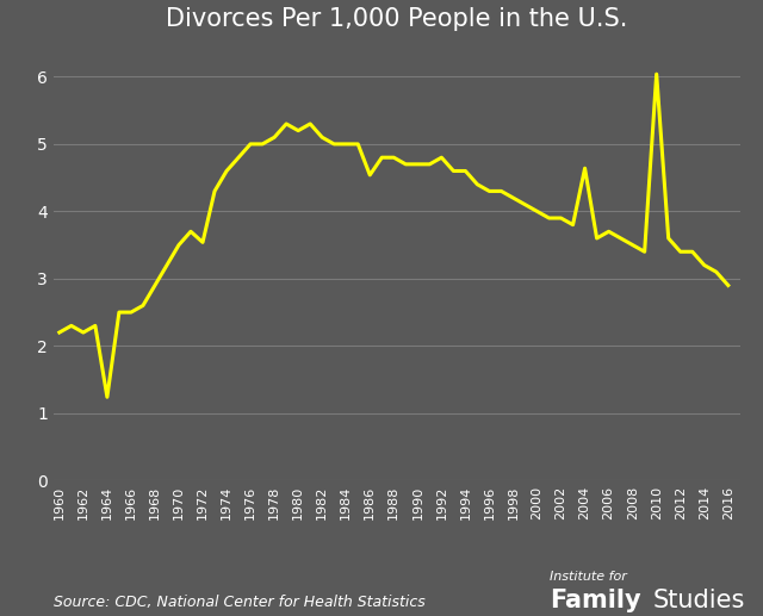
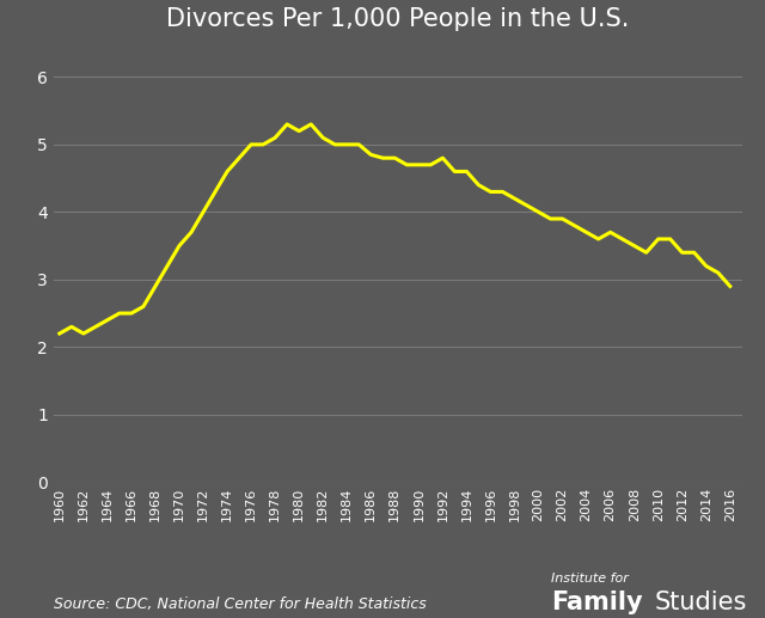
1964: 1.24 -> 2.40
1972: 3.54 -> 4.00
1986: 4.54 -> 4.85
2004: 4.64 -> 3.70
2010: 6.04 -> 3.60
